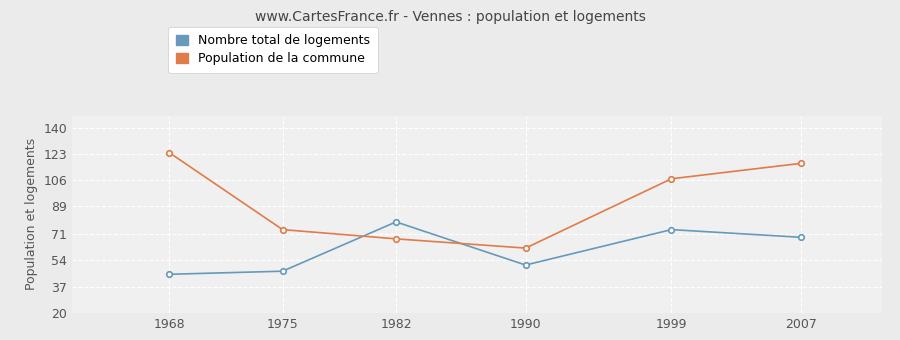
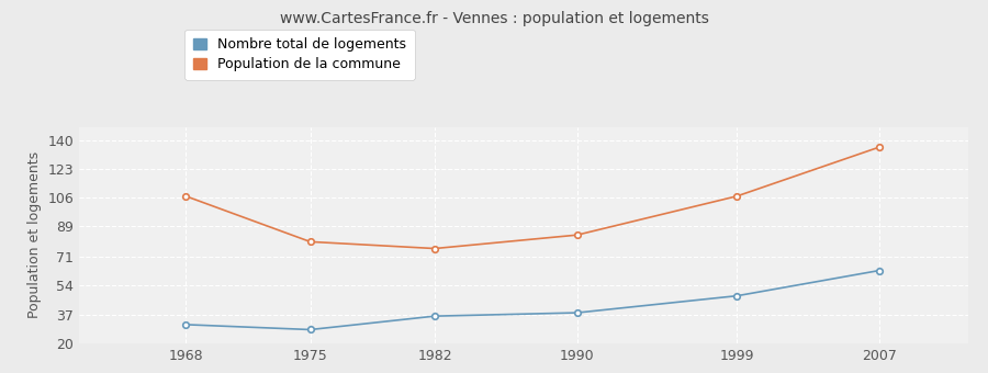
Nombre total de logements/1968: 45 -> 31
Population de la commune/1968: 124 -> 107
Nombre total de logements/1975: 47 -> 28
Population de la commune/1975: 74 -> 80
Nombre total de logements/1982: 79 -> 36
Population de la commune/1982: 68 -> 76
Nombre total de logements/1990: 51 -> 38
Population de la commune/1990: 62 -> 84
Nombre total de logements/1999: 74 -> 48
Nombre total de logements/2007: 69 -> 63
Population de la commune/2007: 117 -> 136
